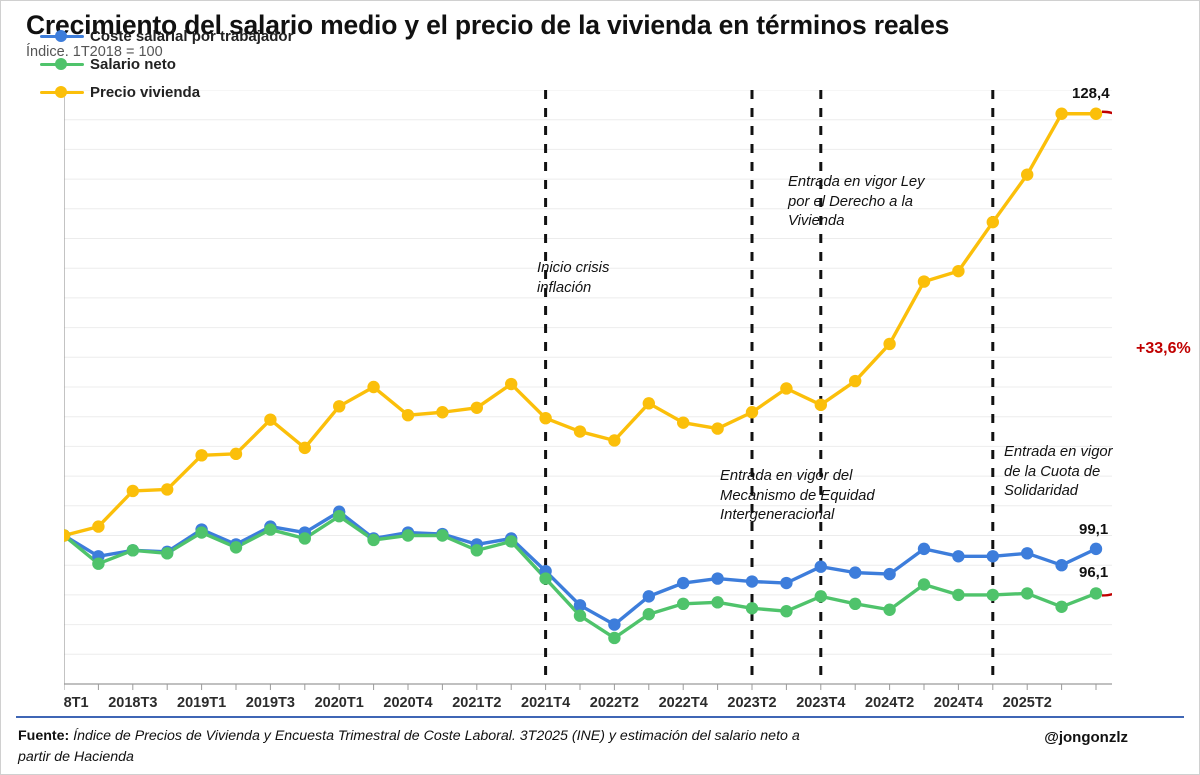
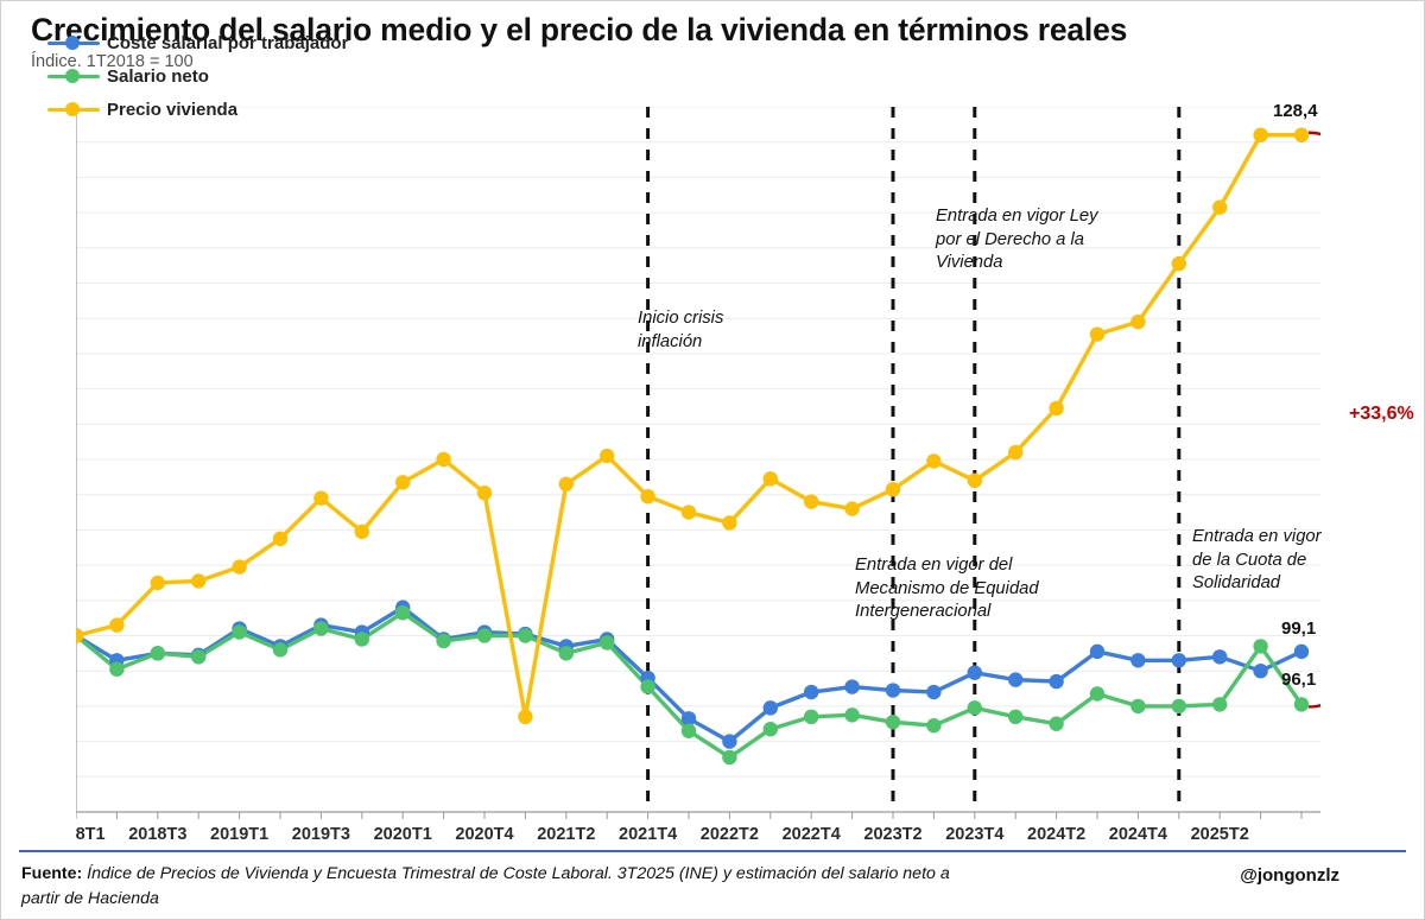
Precio vivienda/2019T1: 105.4 -> 103.9
Precio vivienda/2020T4: 108.3 -> 95.4
Salario neto/2025T2: 95.2 -> 99.4
